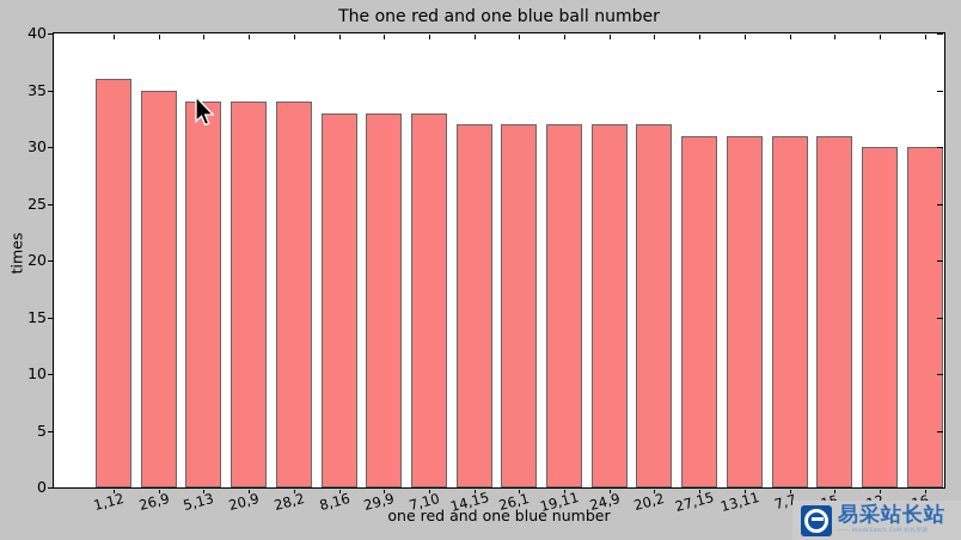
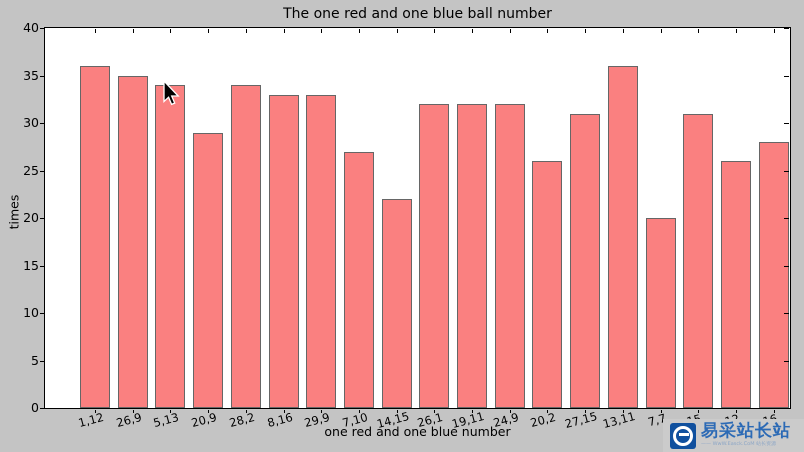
20,9: 34 -> 29
7,10: 33 -> 27
14,15: 32 -> 22
20,2: 32 -> 26
13,11: 31 -> 36
7,7: 31 -> 20
12: 30 -> 26
16: 30 -> 28
